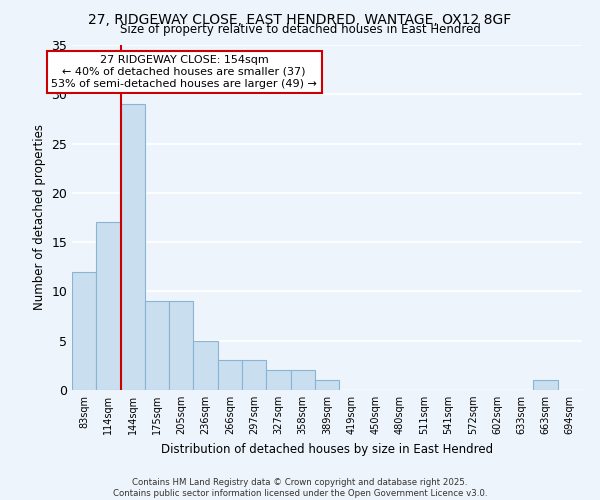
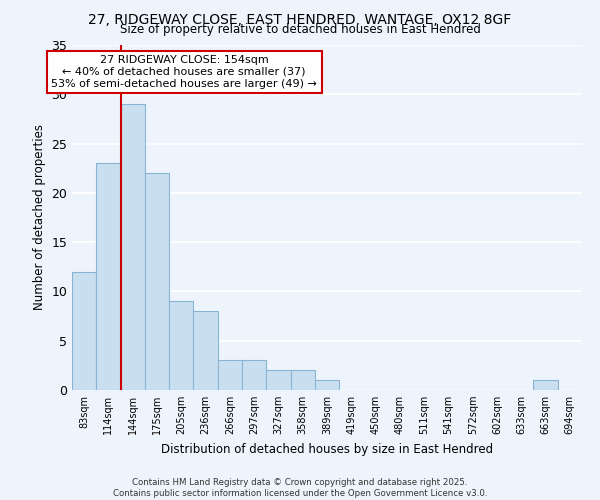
114sqm: 17 -> 23
175sqm: 9 -> 22
236sqm: 5 -> 8
